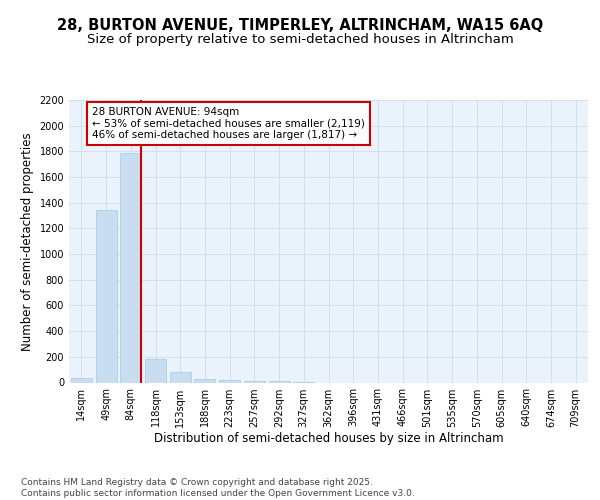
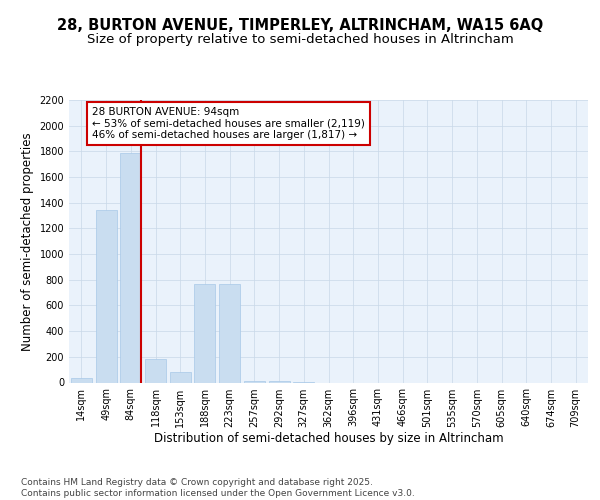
188sqm: 30 -> 770
223sqm: 20 -> 770
